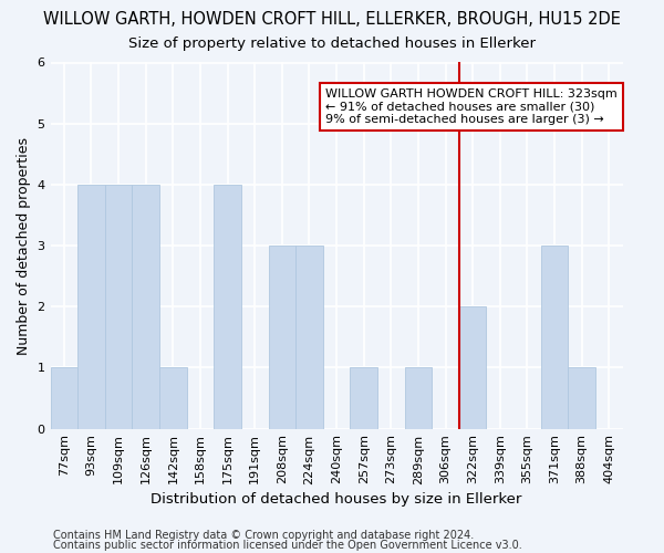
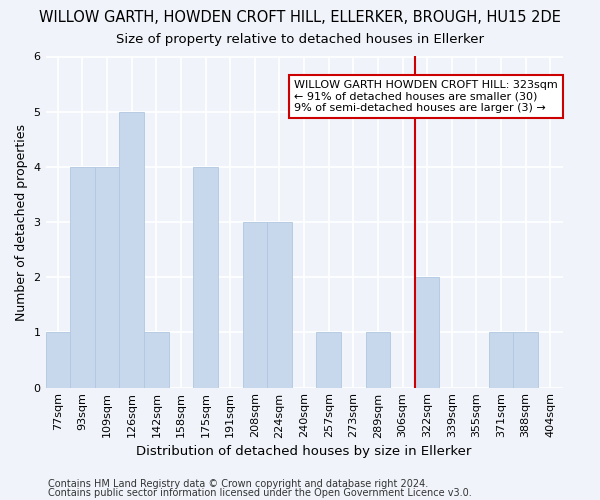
126sqm: 4 -> 5
371sqm: 3 -> 1
